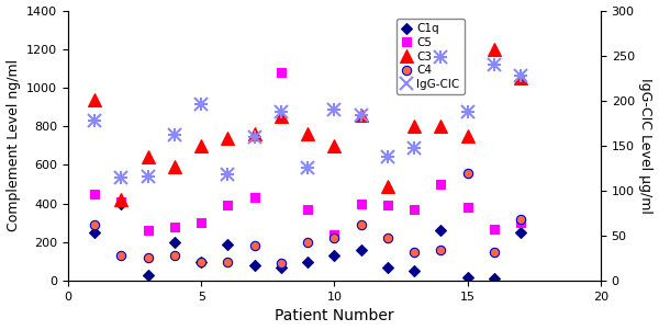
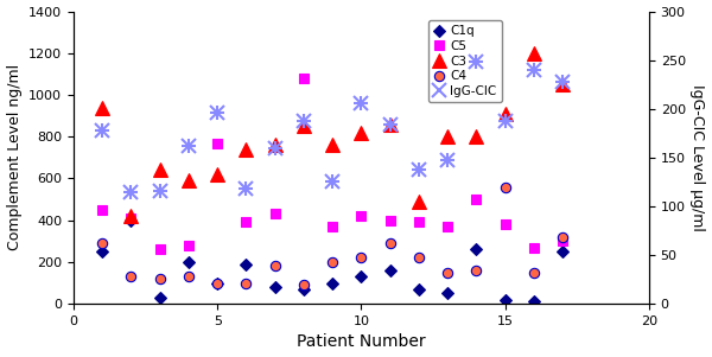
C5/5: 300 -> 770
C3/5: 700 -> 620
C5/10: 240 -> 420
C3/10: 700 -> 820
IgG-CIC/10: 190 -> 206
C3/15: 750 -> 910
